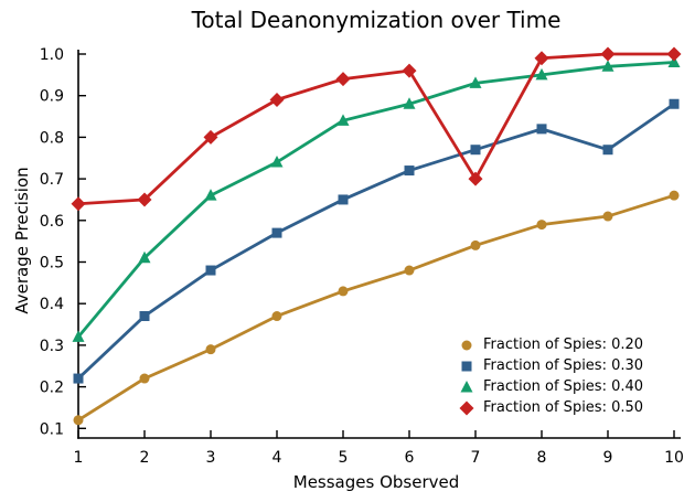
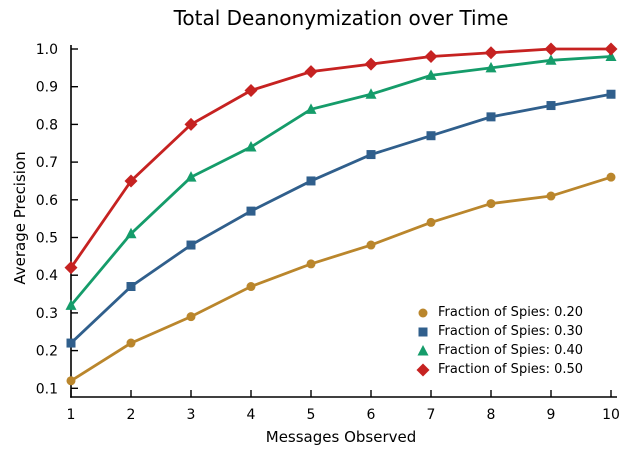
Fraction of Spies: 0.50/1: 0.64 -> 0.42
Fraction of Spies: 0.50/7: 0.70 -> 0.98
Fraction of Spies: 0.30/9: 0.77 -> 0.85
